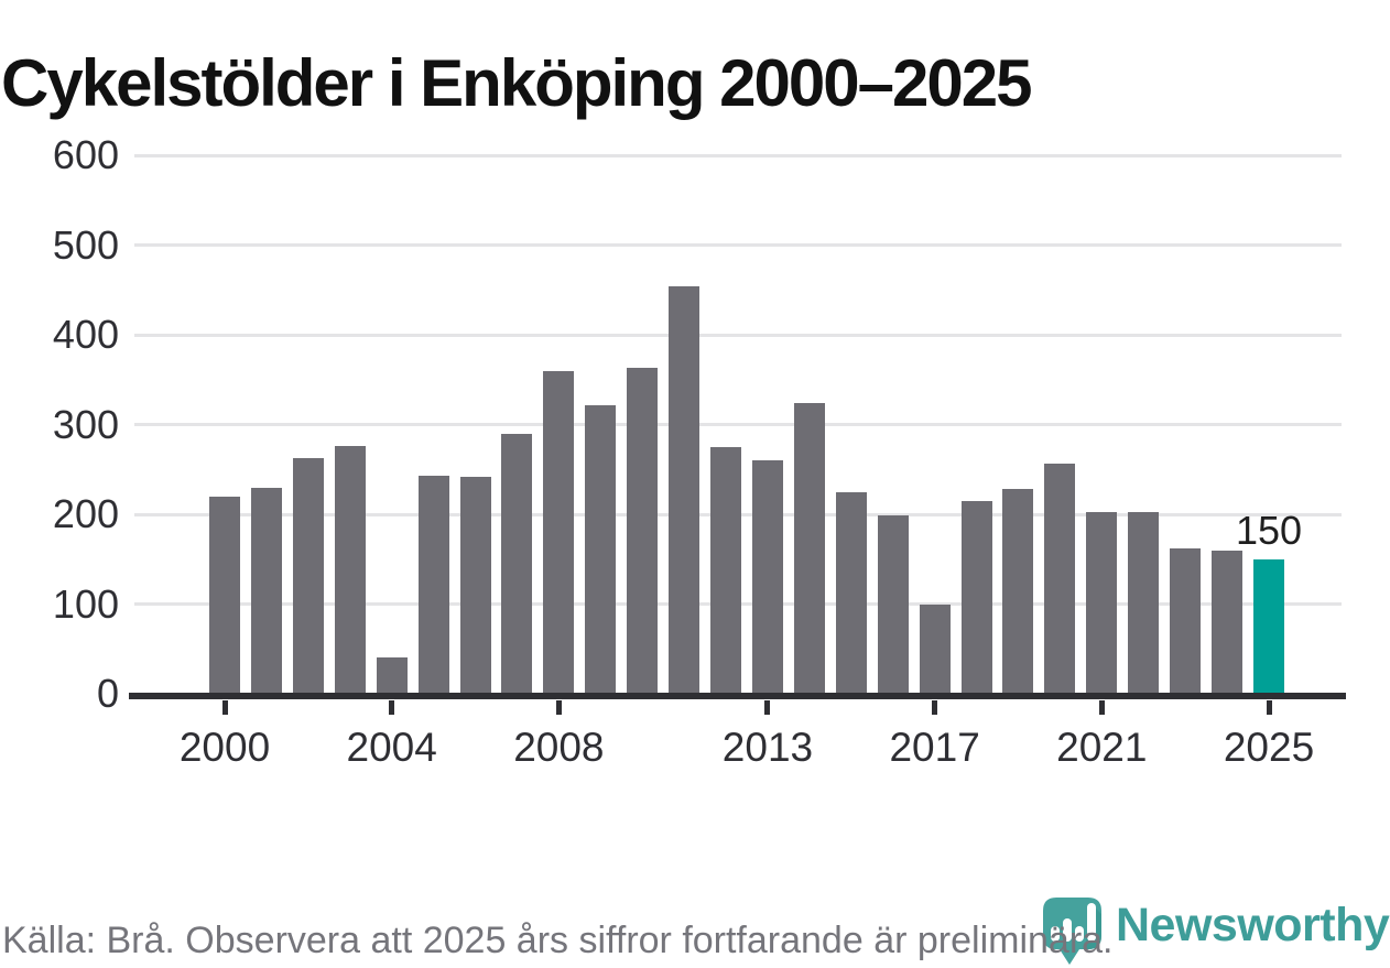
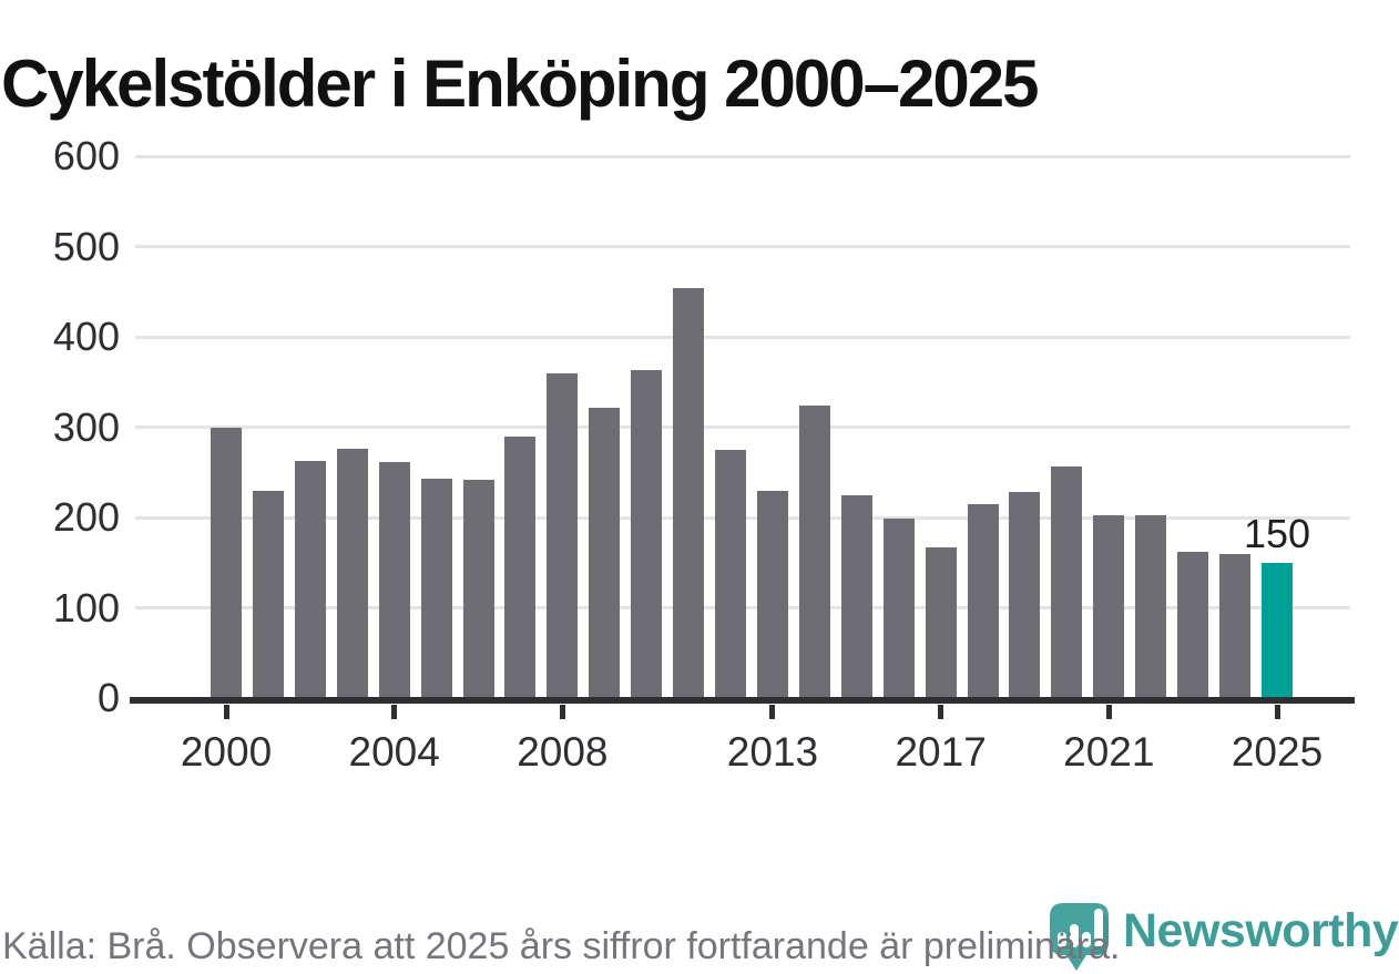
2000: 220 -> 300
2004: 40 -> 260
2013: 260 -> 230
2017: 100 -> 170
